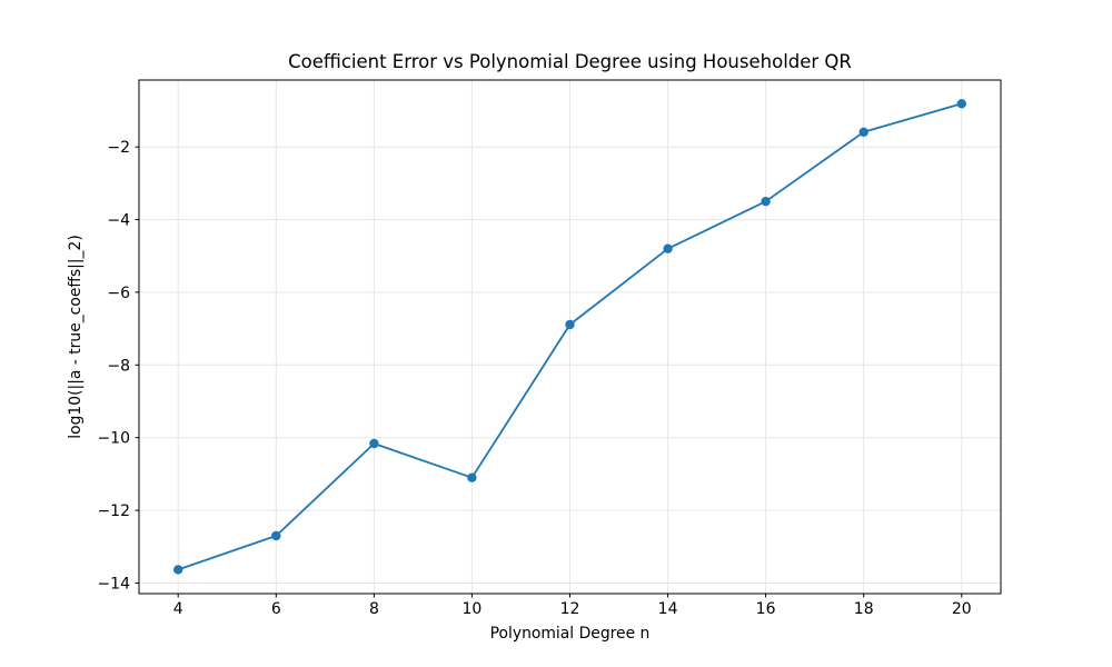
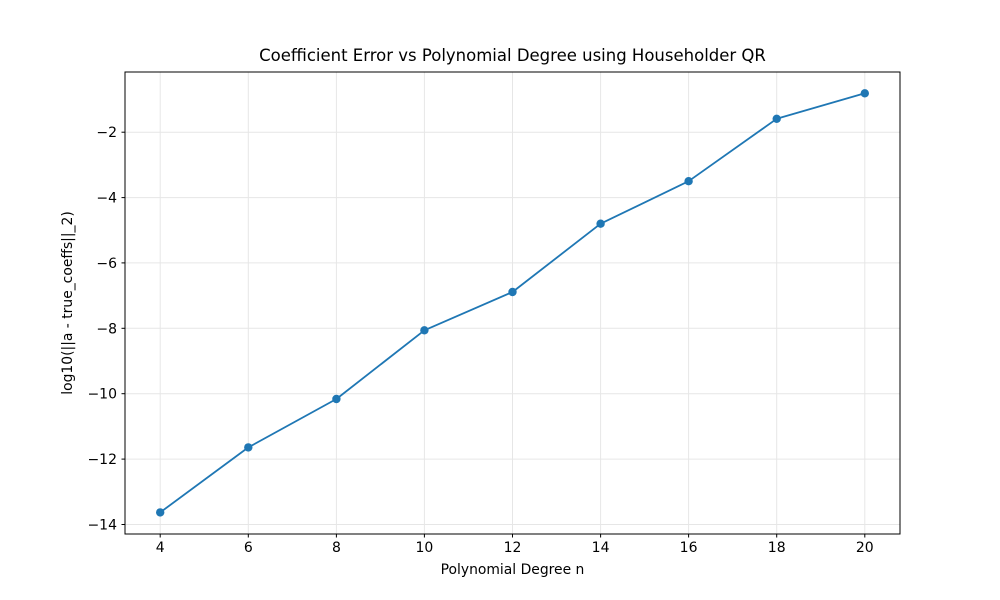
6: -12.7 -> -11.6
10: -11.1 -> -8.1
